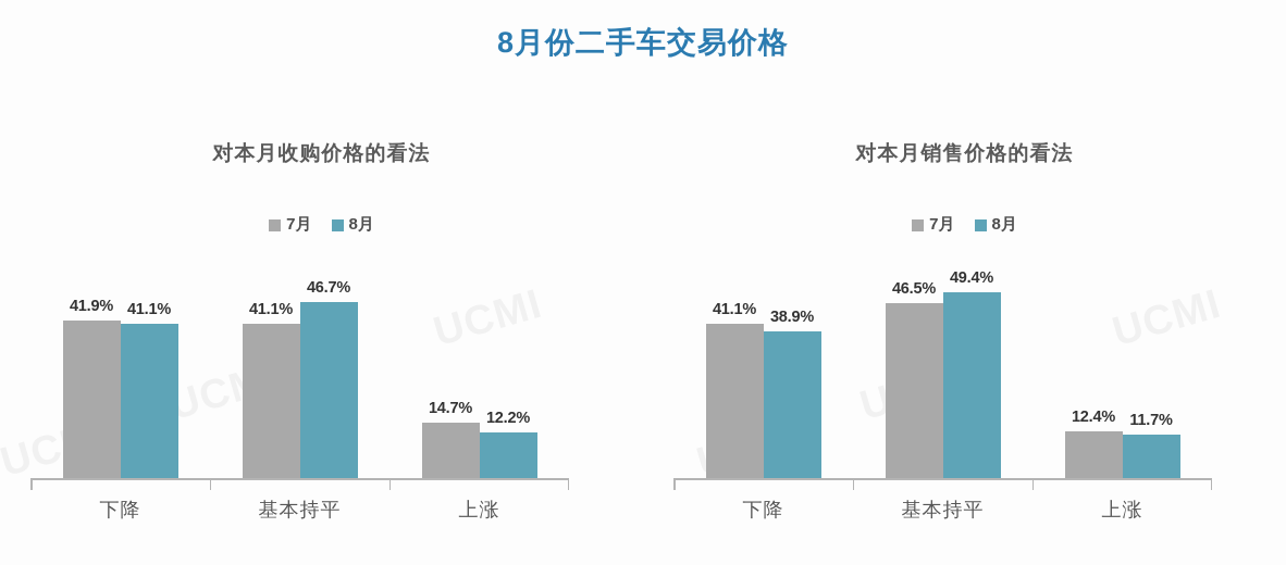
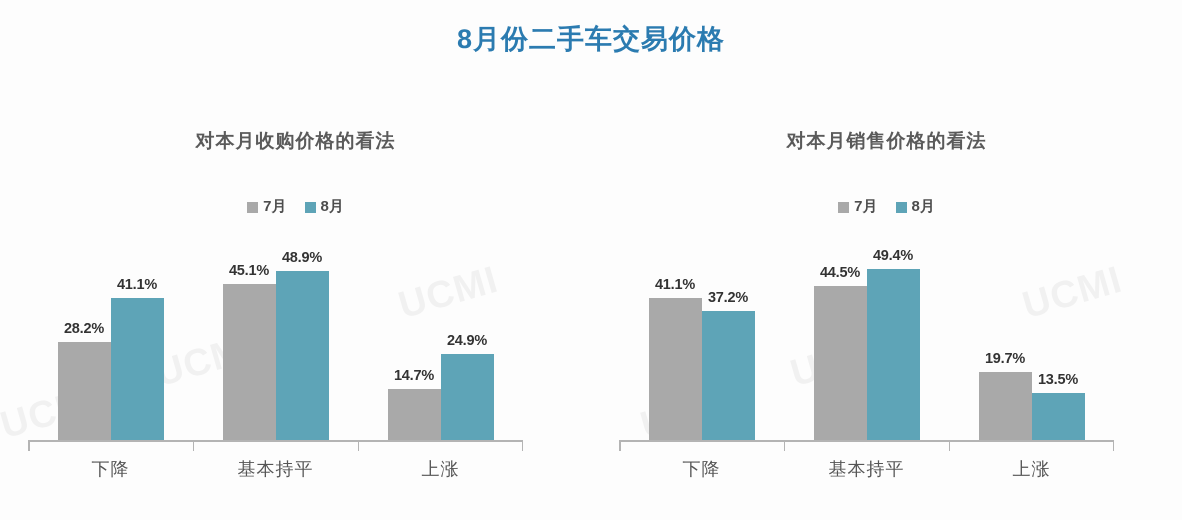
对本月收购价格的看法/7月/下降: 41.9% -> 28.2%
对本月收购价格的看法/7月/基本持平: 41.1% -> 45.1%
对本月收购价格的看法/8月/基本持平: 46.7% -> 48.9%
对本月收购价格的看法/8月/上涨: 12.2% -> 24.9%
对本月销售价格的看法/8月/下降: 38.9% -> 37.2%
对本月销售价格的看法/7月/基本持平: 46.5% -> 44.5%
对本月销售价格的看法/7月/上涨: 12.4% -> 19.7%
对本月销售价格的看法/8月/上涨: 11.7% -> 13.5%
